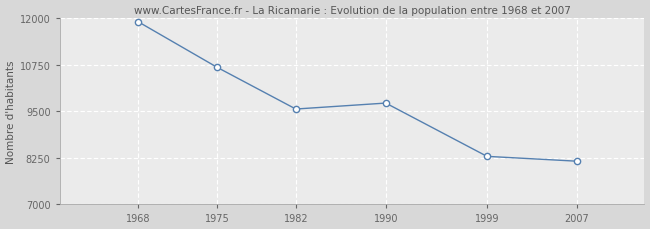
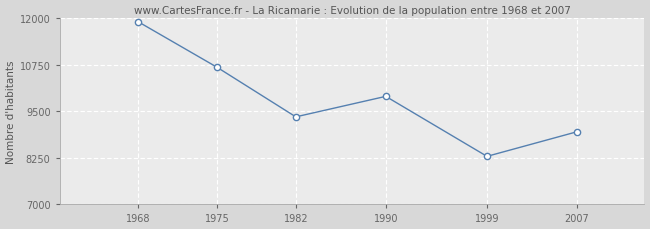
1982: 9560 -> 9350
1990: 9720 -> 9900
2007: 8160 -> 8950
